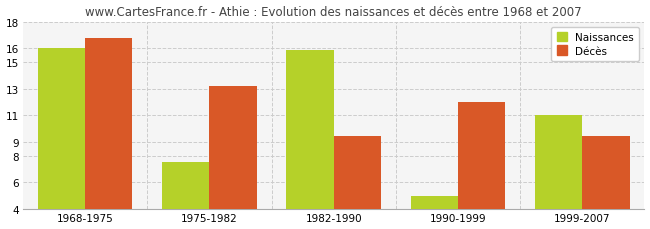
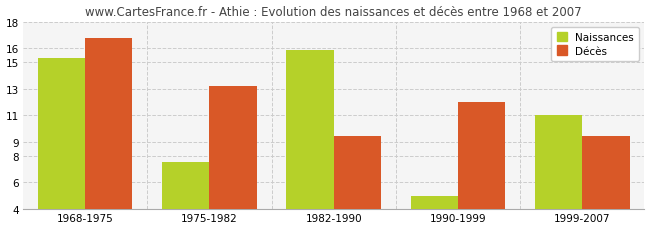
Naissances/1968-1975: 16.0 -> 15.3
